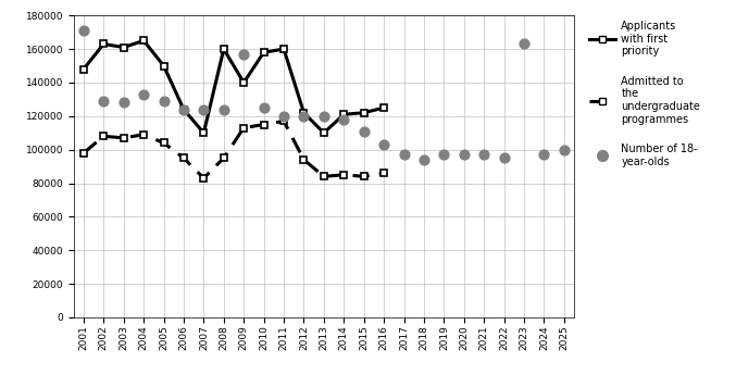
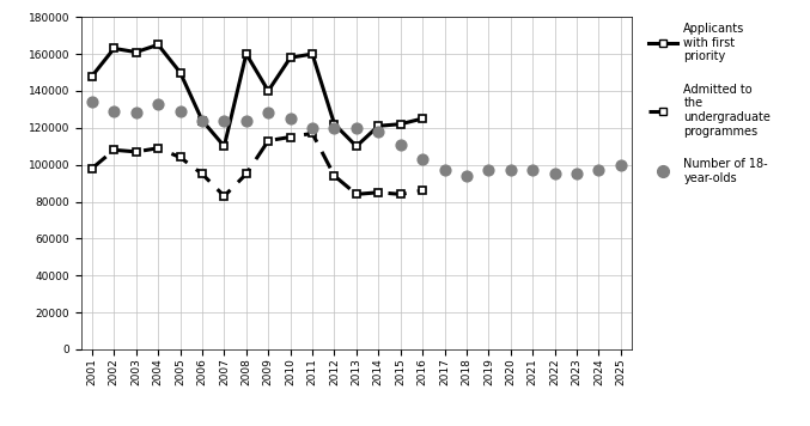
Number of 18- year-olds/2001: 171000 -> 134000
Number of 18- year-olds/2009: 157000 -> 128000
Number of 18- year-olds/2023: 163000 -> 95000
